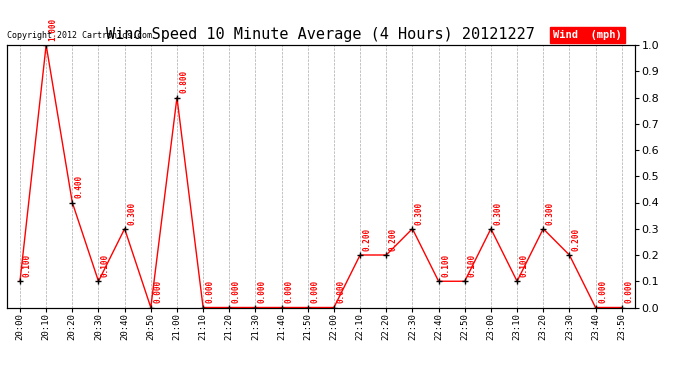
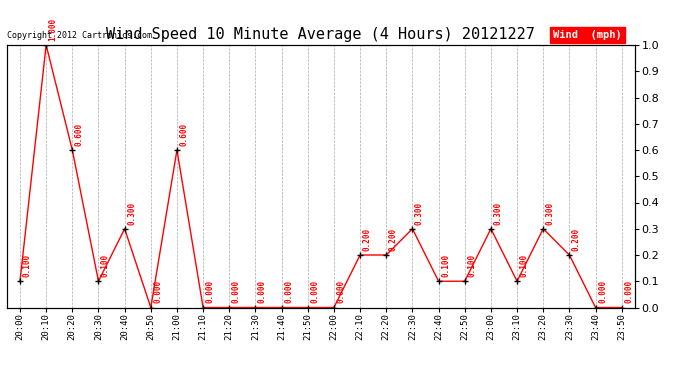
20:20: 0.400 -> 0.600
21:00: 0.800 -> 0.600
